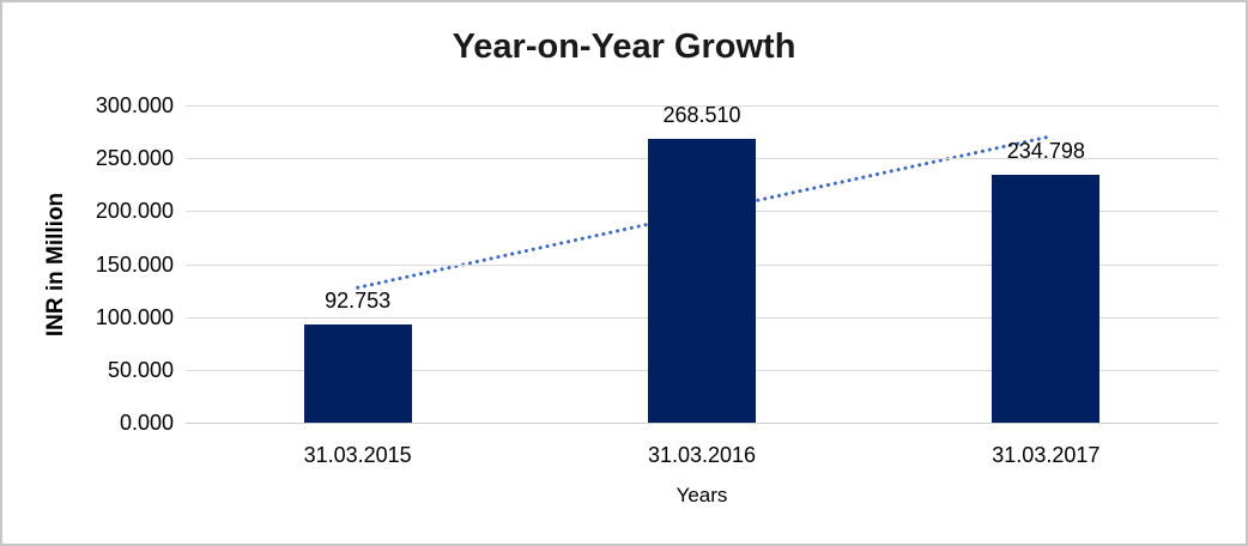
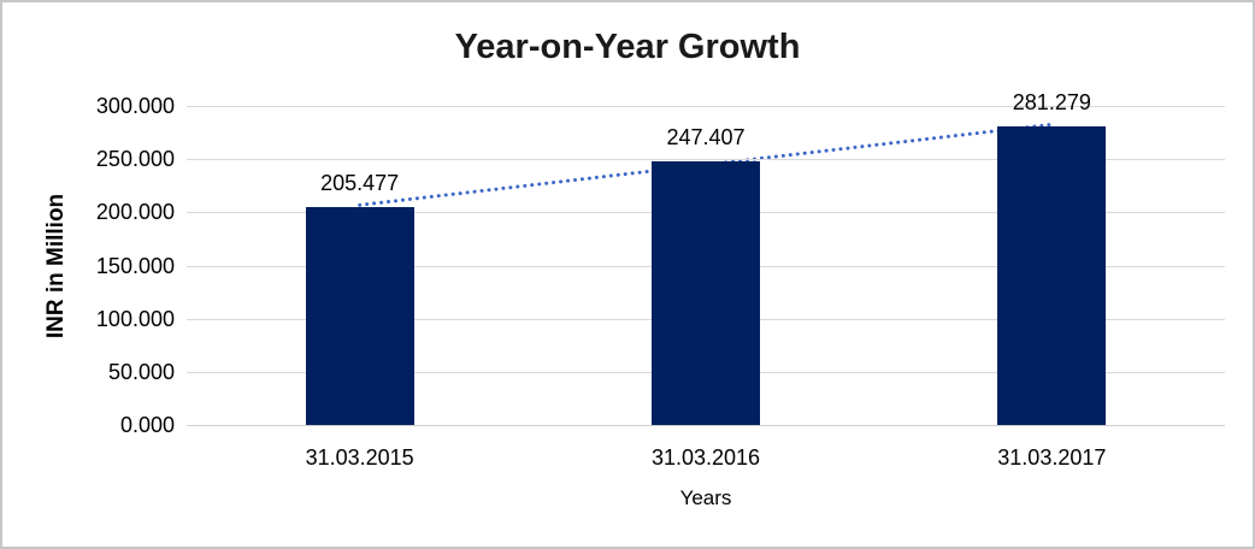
31.03.2015: 92.753 -> 205.477
31.03.2016: 268.510 -> 247.407
31.03.2017: 234.798 -> 281.279
